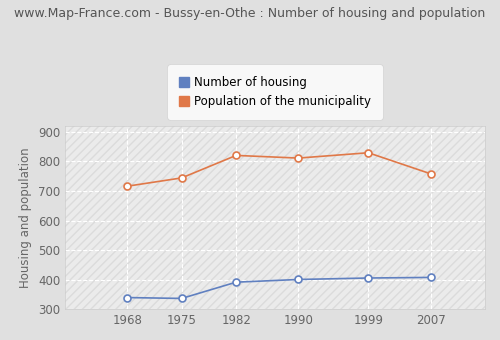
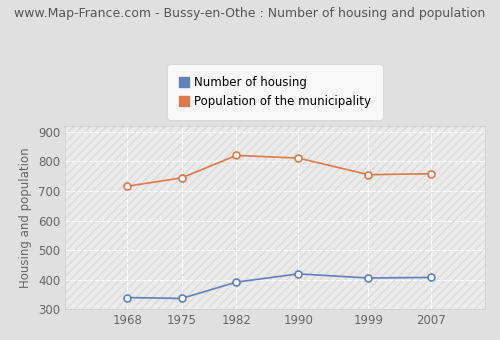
Number of housing/1990: 401 -> 420
Population of the municipality/1999: 829 -> 755
